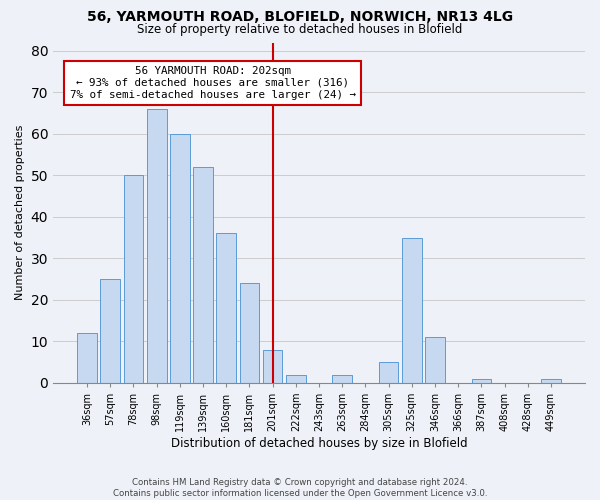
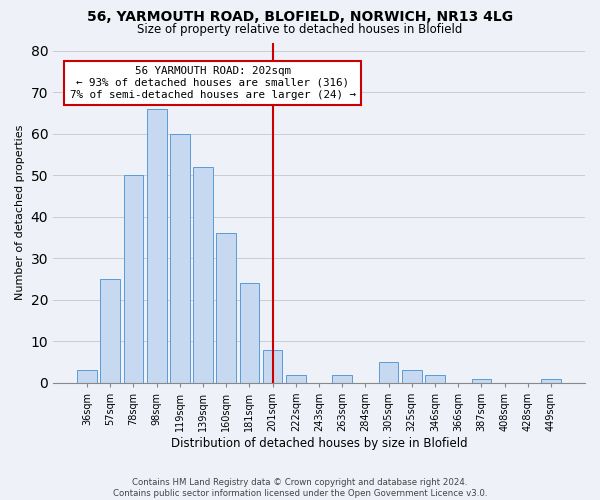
36sqm: 12 -> 3
325sqm: 35 -> 3
346sqm: 11 -> 2
